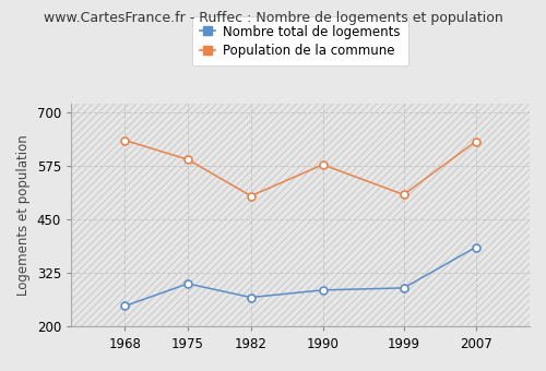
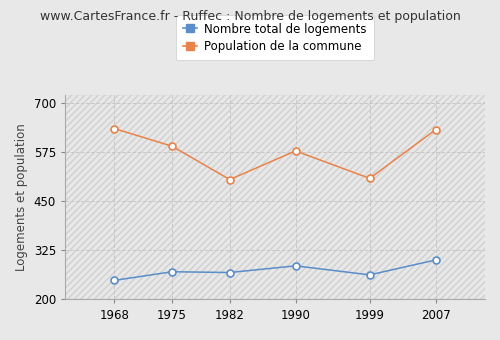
Nombre total de logements/1975: 300 -> 270
Nombre total de logements/1999: 290 -> 262
Nombre total de logements/2007: 385 -> 300
